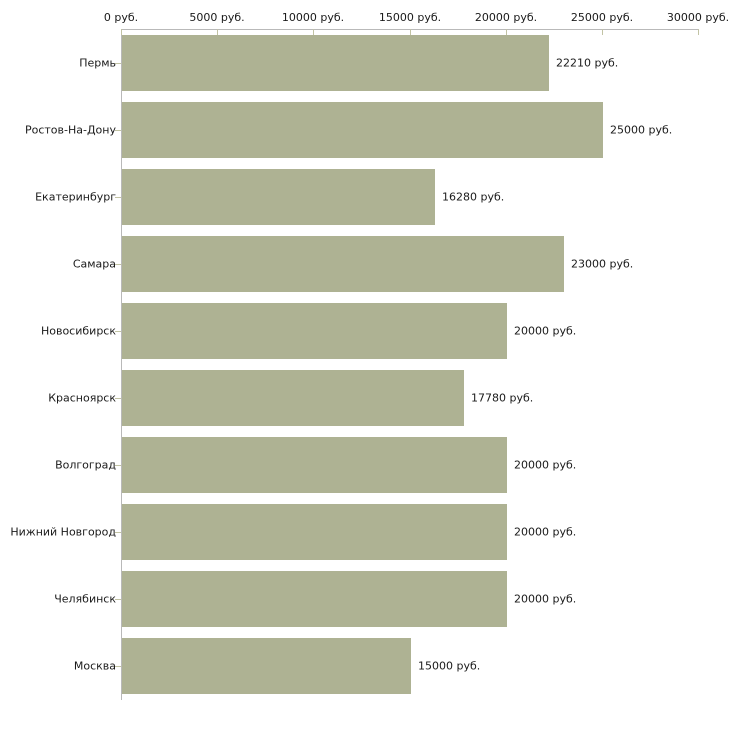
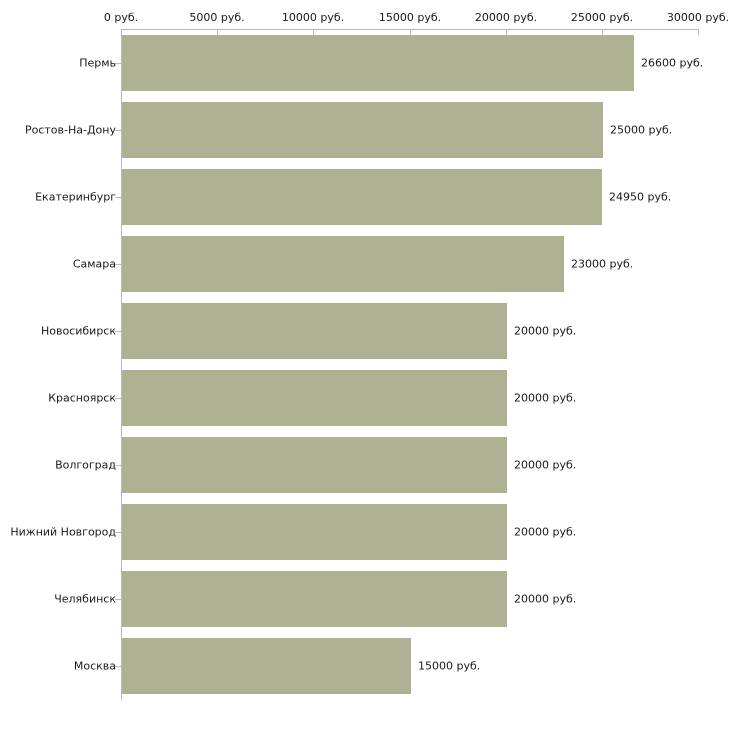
Пермь: 22210 -> 26600
Екатеринбург: 16280 -> 24950
Красноярск: 17780 -> 20000
